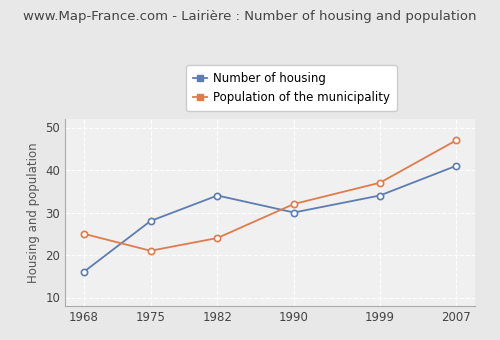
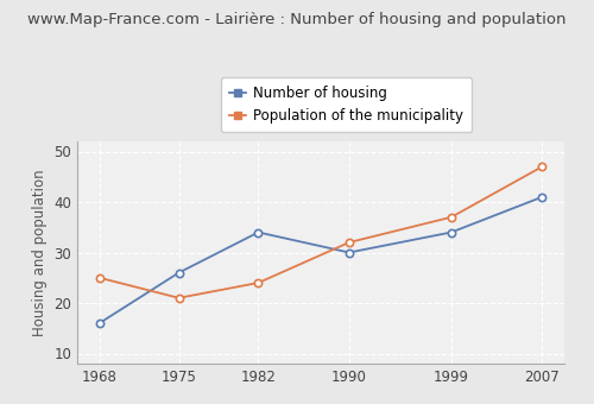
Number of housing/1975: 28 -> 26
